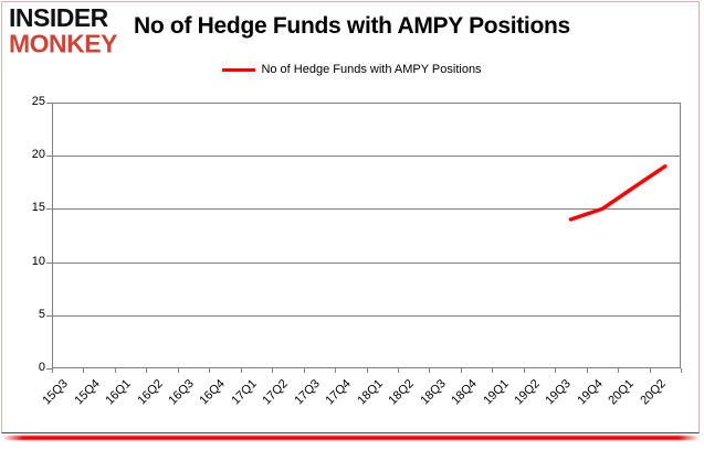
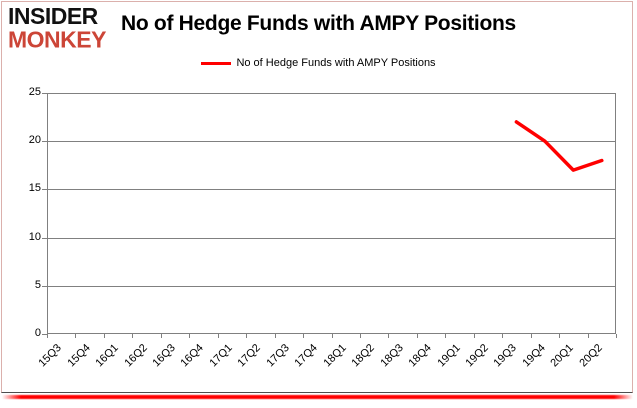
19Q3: 14 -> 22
19Q4: 15 -> 20
20Q2: 19 -> 18
